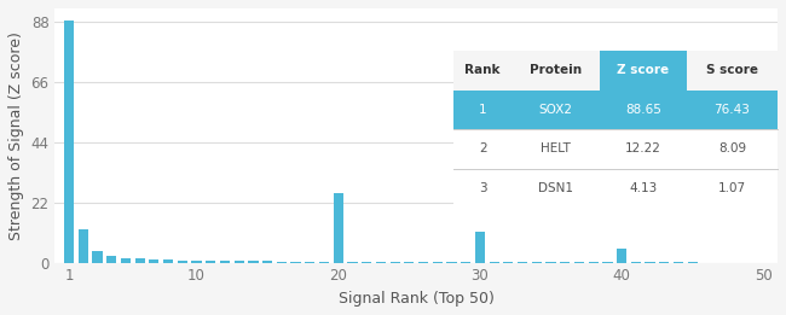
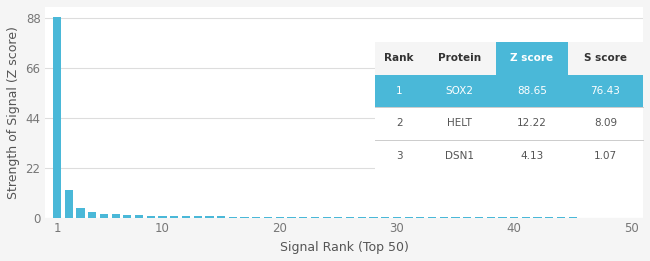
20: 25.5 -> 0.4
30: 11.5 -> 0.2
40: 5.0 -> 0.1
